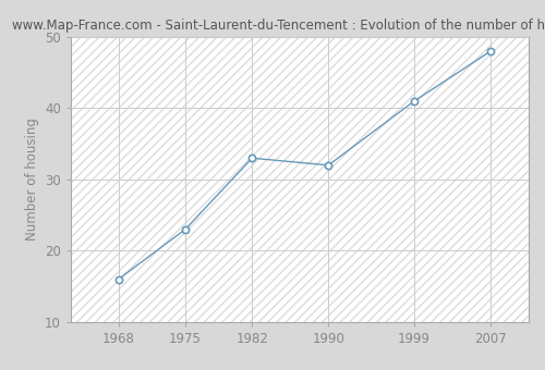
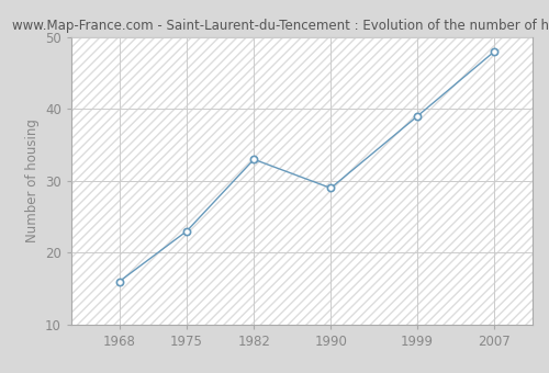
1990: 32 -> 29
1999: 41 -> 39
